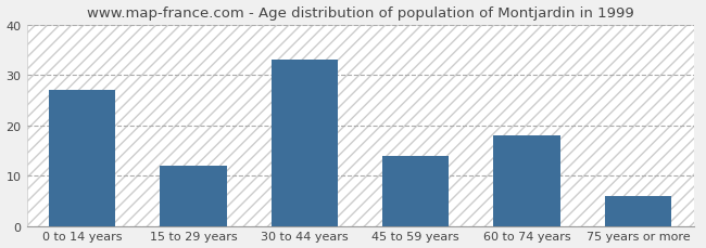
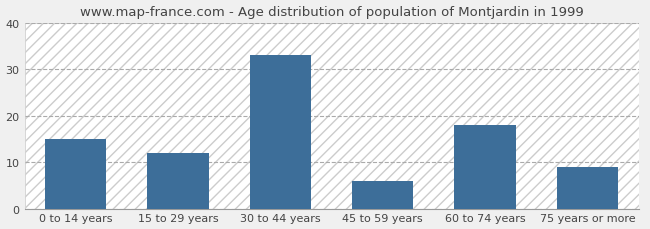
0 to 14 years: 27 -> 15
45 to 59 years: 14 -> 6
75 years or more: 6 -> 9
